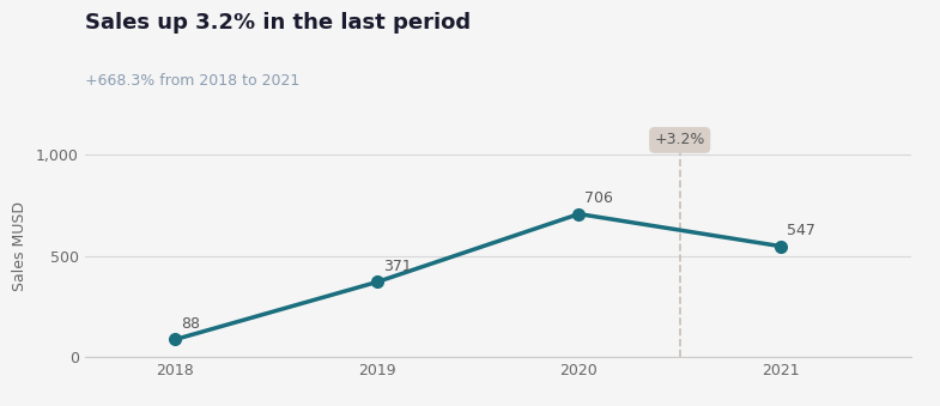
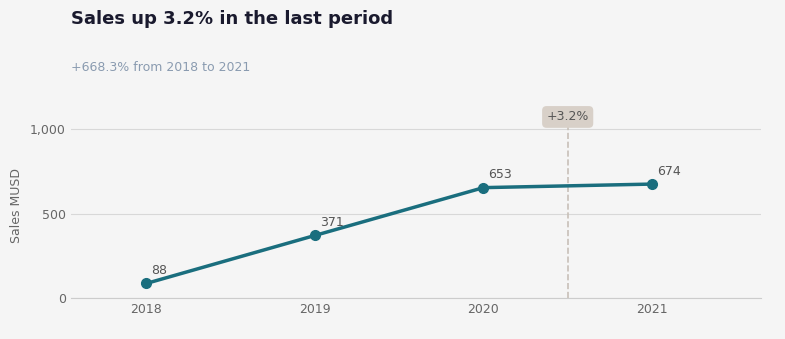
2020: 706 -> 653
2021: 547 -> 674
